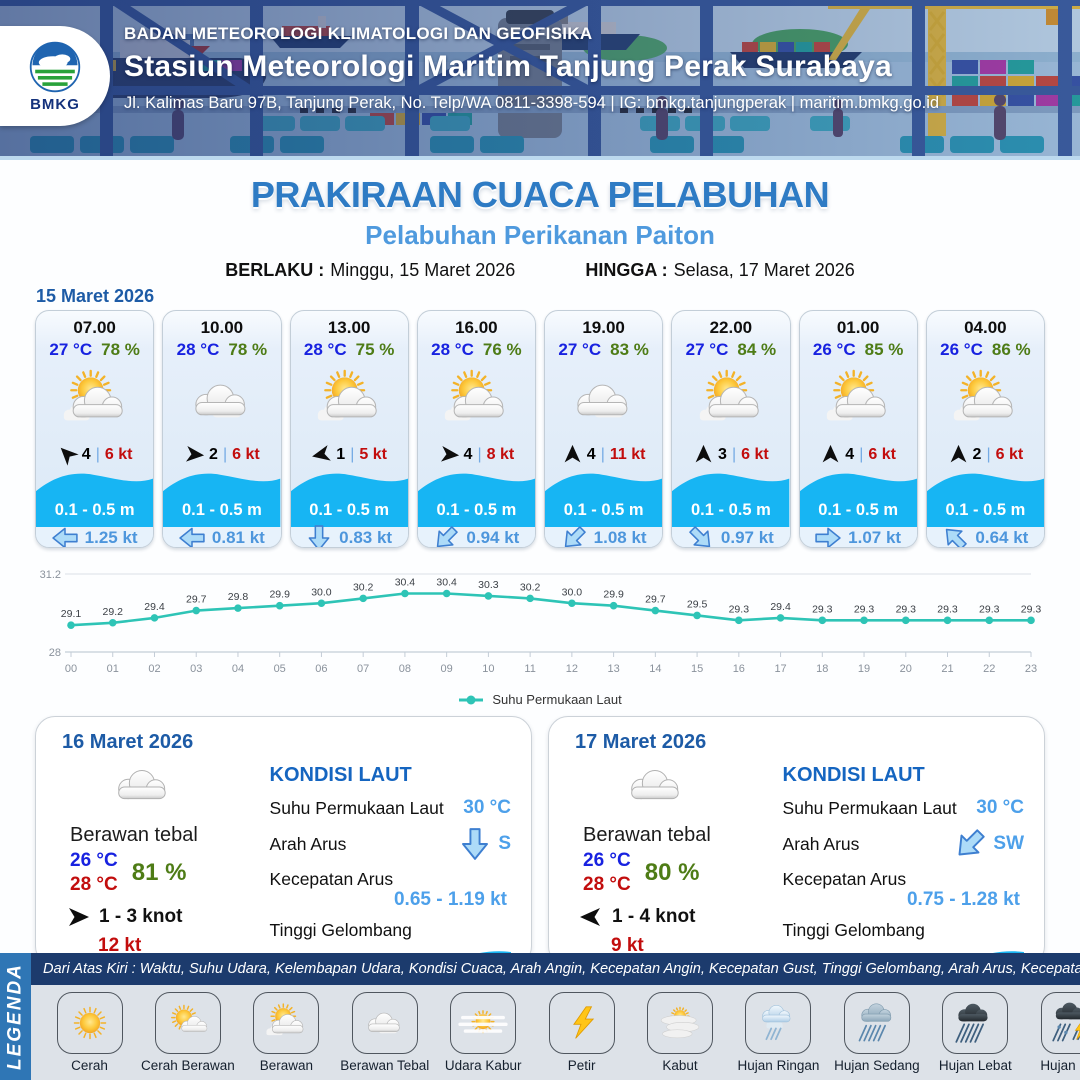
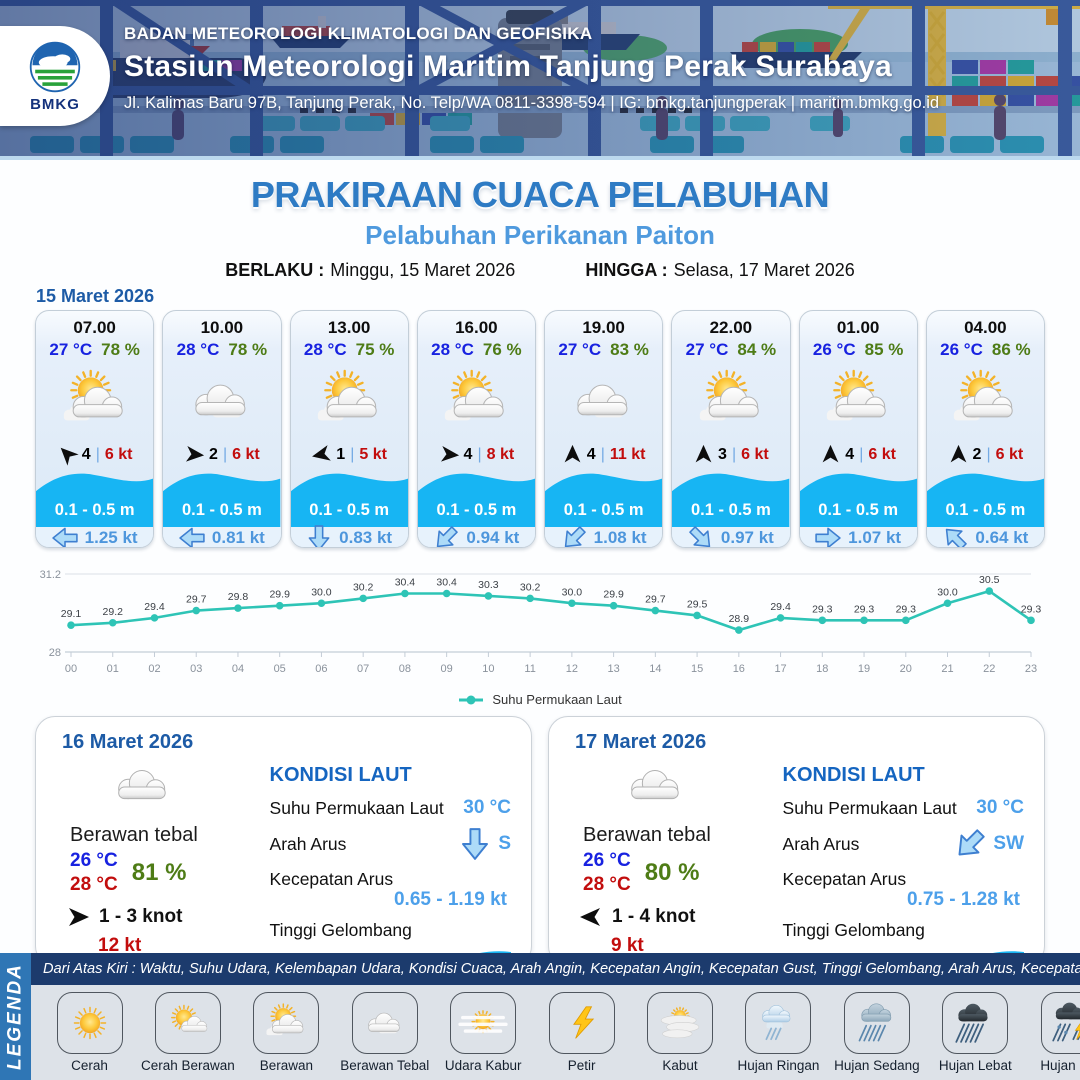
16: 29.3 -> 28.9
21: 29.3 -> 30.0
22: 29.3 -> 30.5
